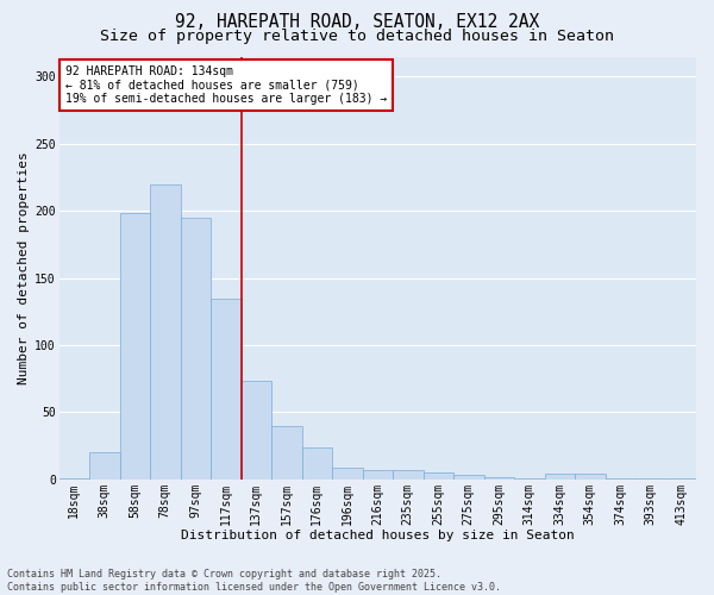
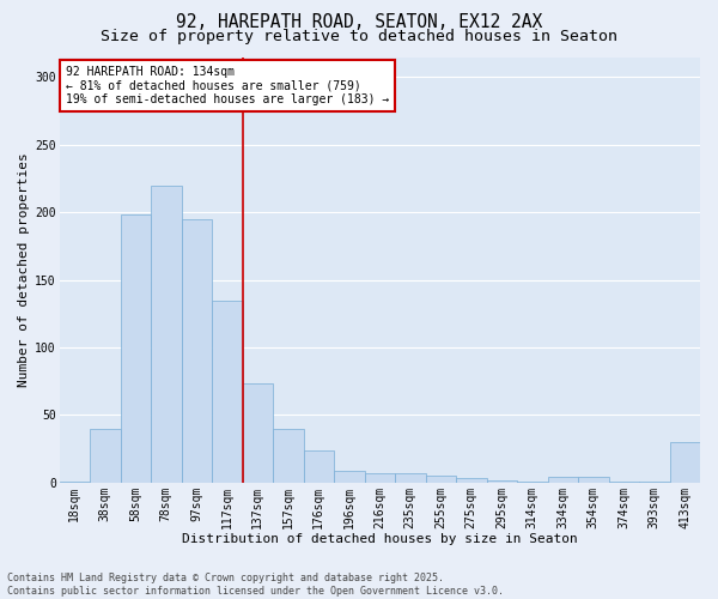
38sqm: 20 -> 40
413sqm: 1 -> 30
